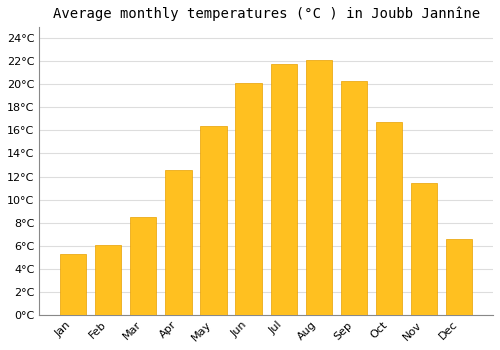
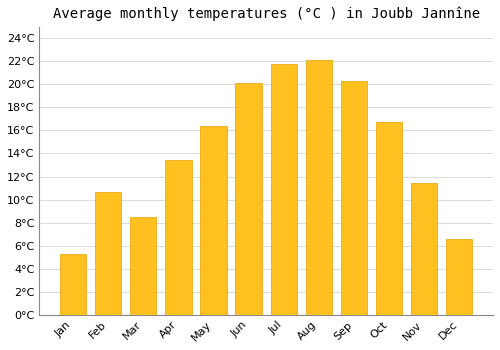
Feb: 6.1°C -> 10.7°C
Apr: 12.6°C -> 13.4°C
